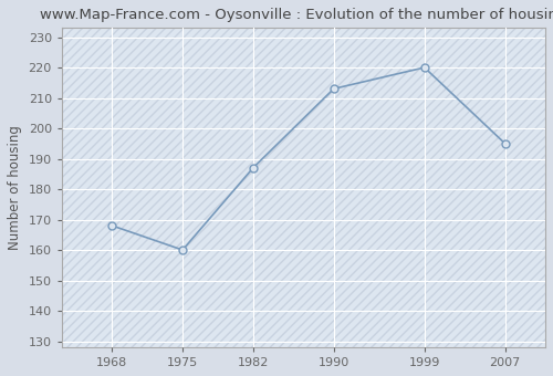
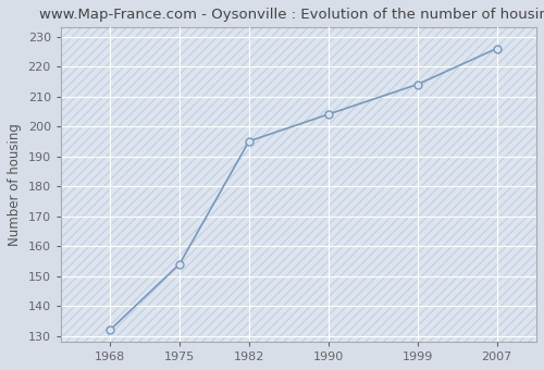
1968: 168 -> 132
1975: 160 -> 154
1982: 187 -> 195
1990: 213 -> 204
1999: 220 -> 214
2007: 195 -> 226
